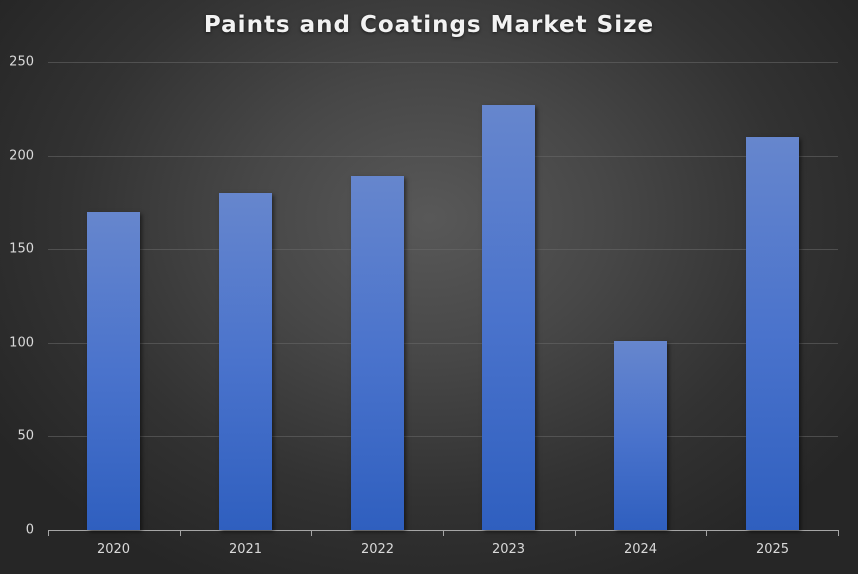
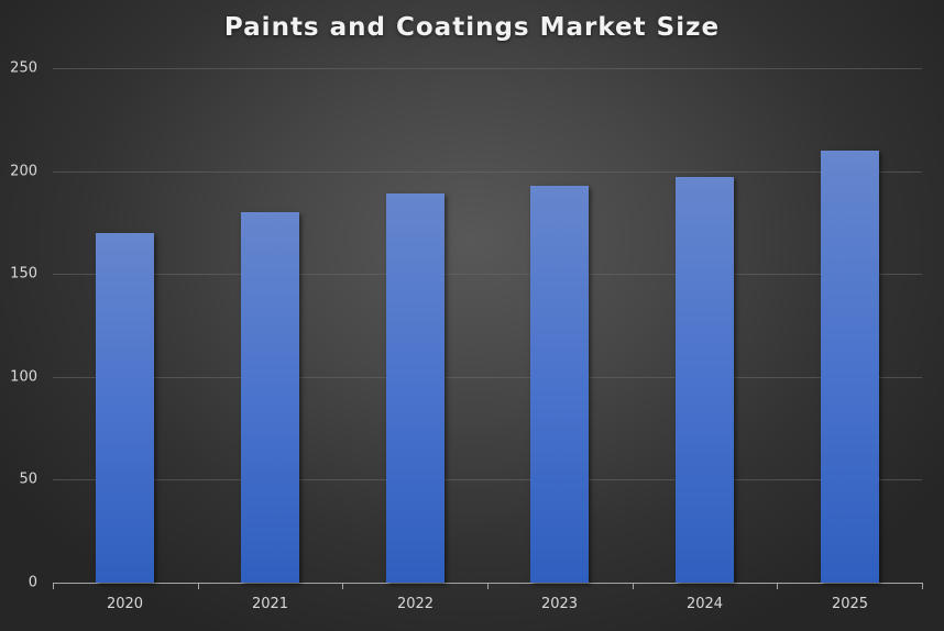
2023: 227 -> 193
2024: 101 -> 197
